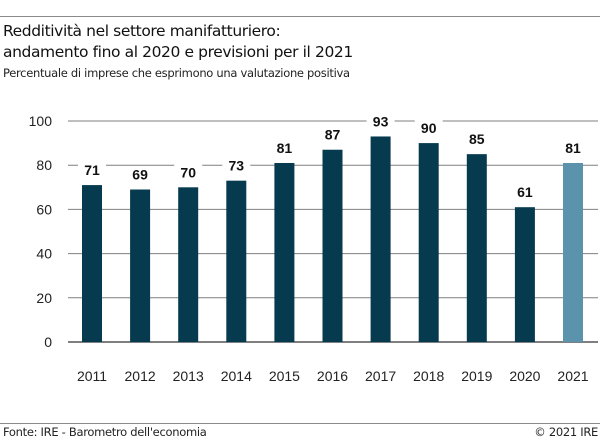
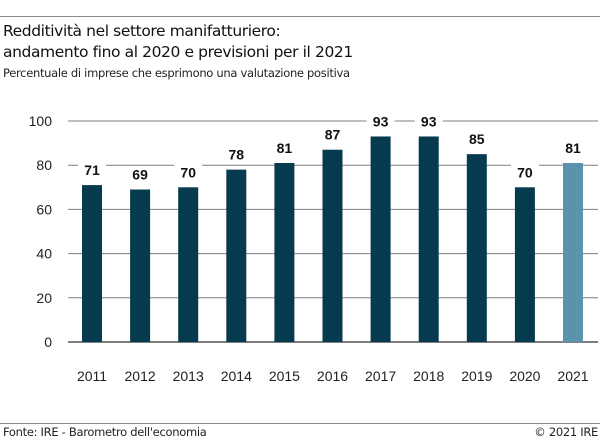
2014: 73 -> 78
2018: 90 -> 93
2020: 61 -> 70
